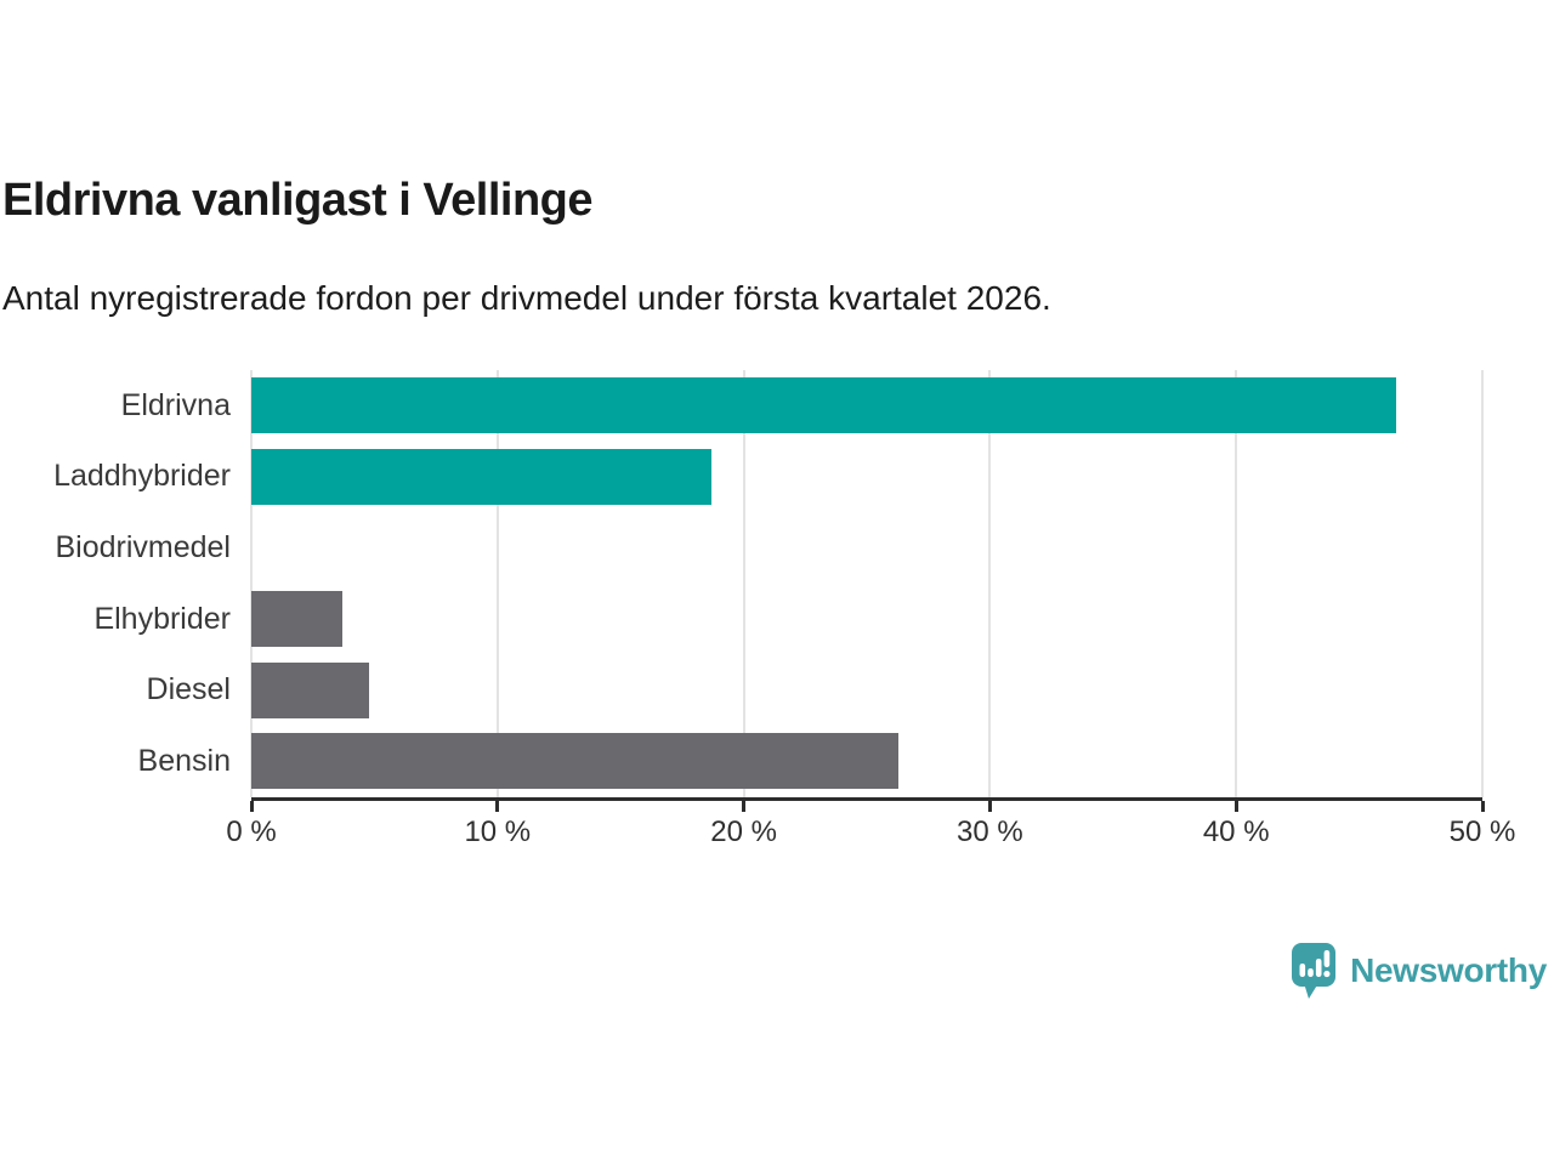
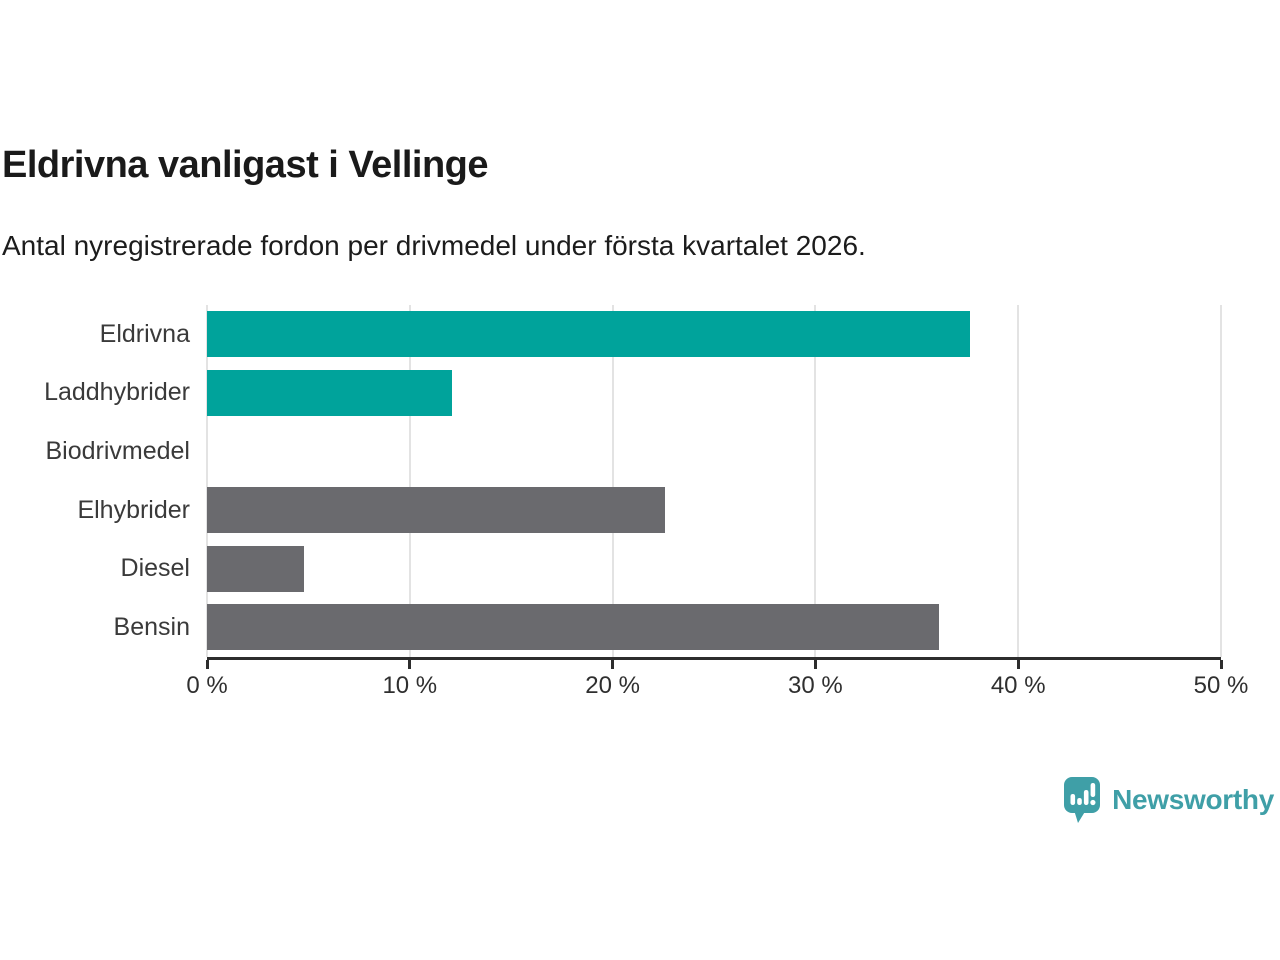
Eldrivna: 46.5% -> 37.6%
Laddhybrider: 18.7% -> 12.1%
Elhybrider: 3.7% -> 22.6%
Bensin: 26.3% -> 36.1%
